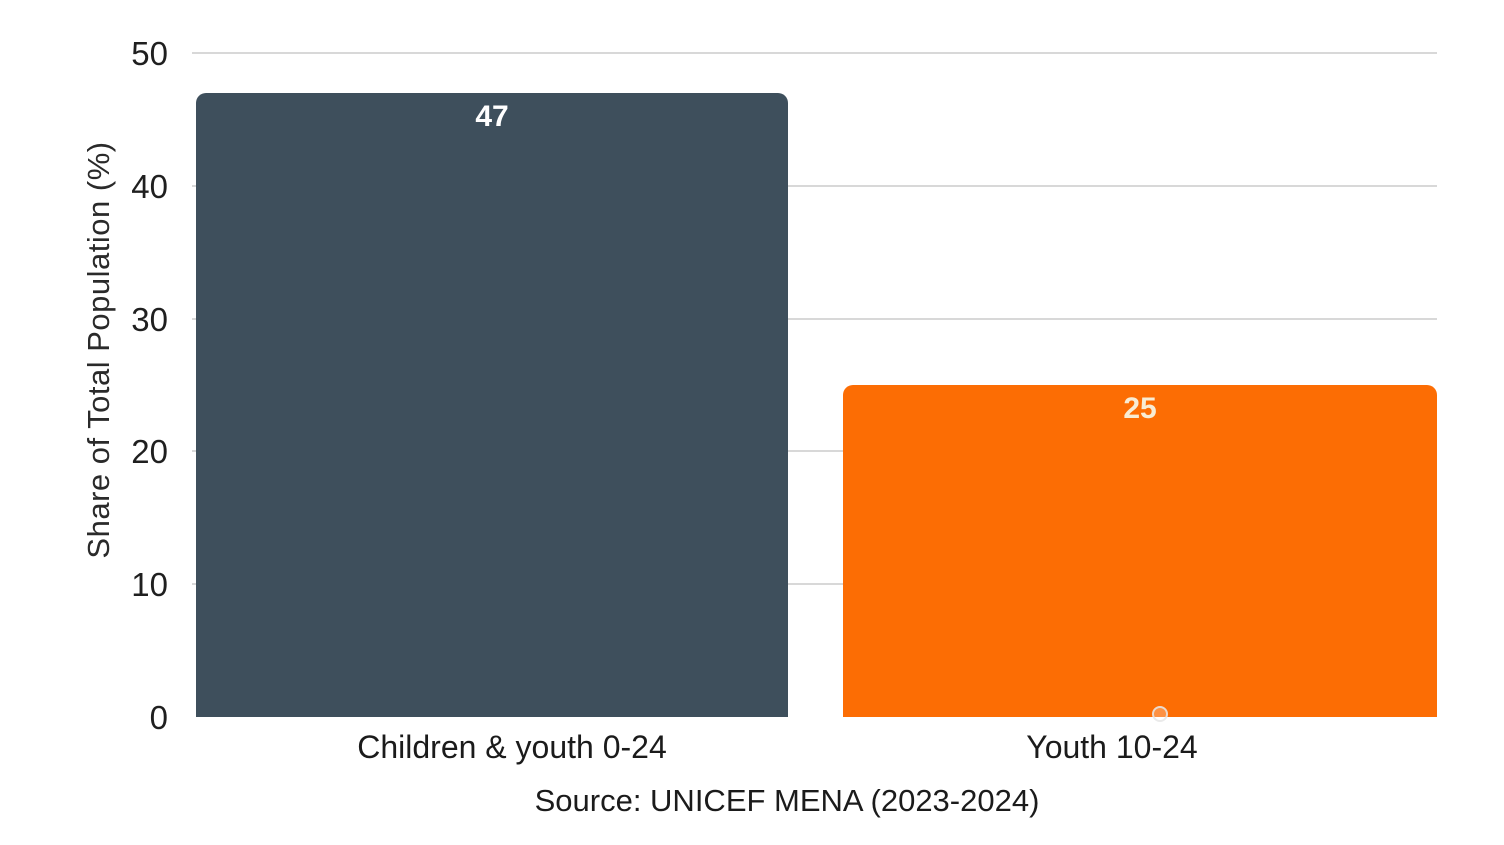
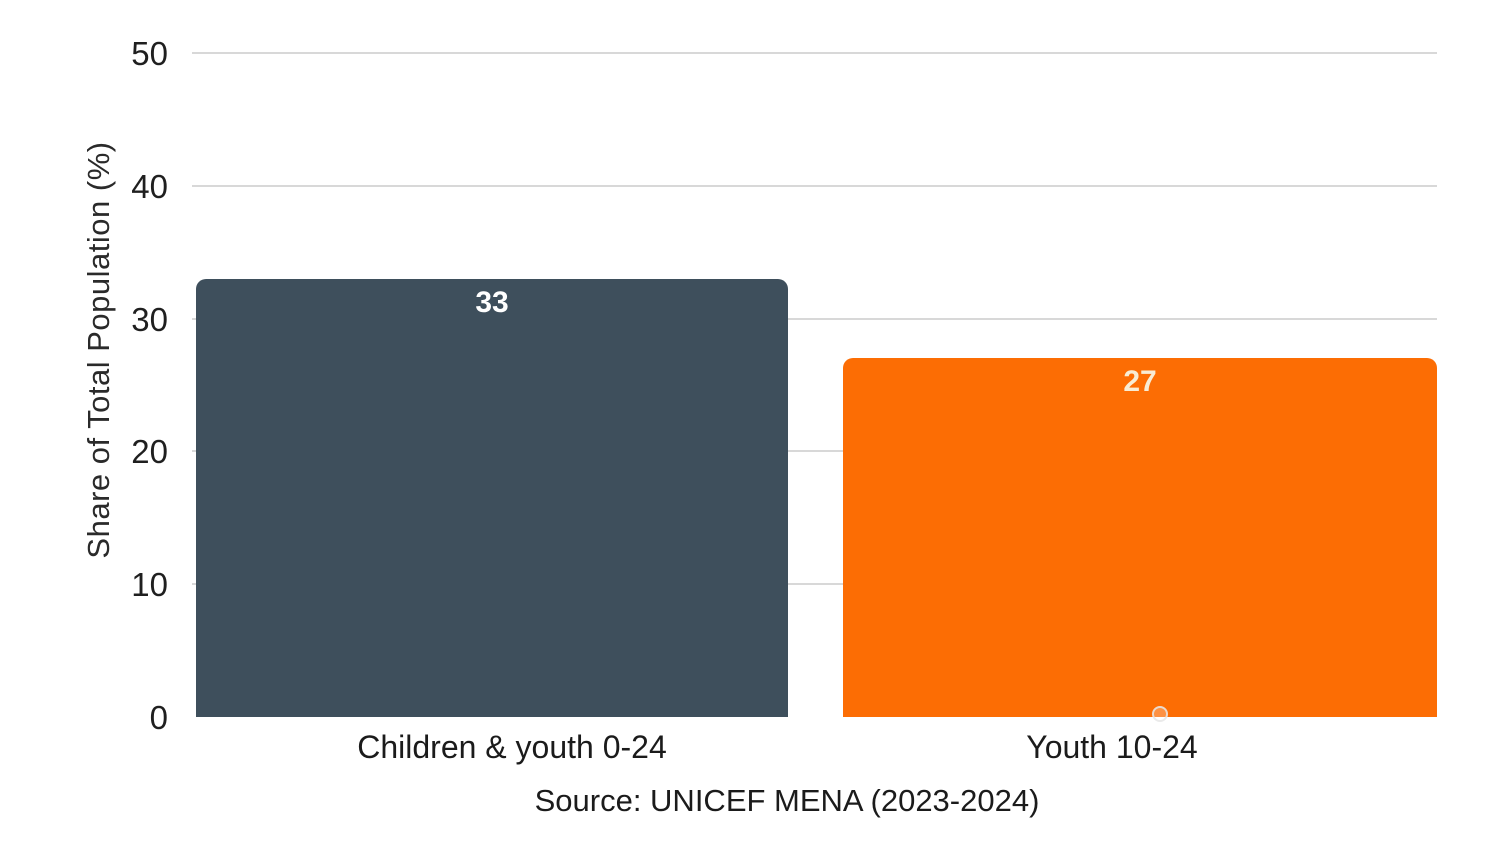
Children & youth 0-24: 47 -> 33
Youth 10-24: 25 -> 27
